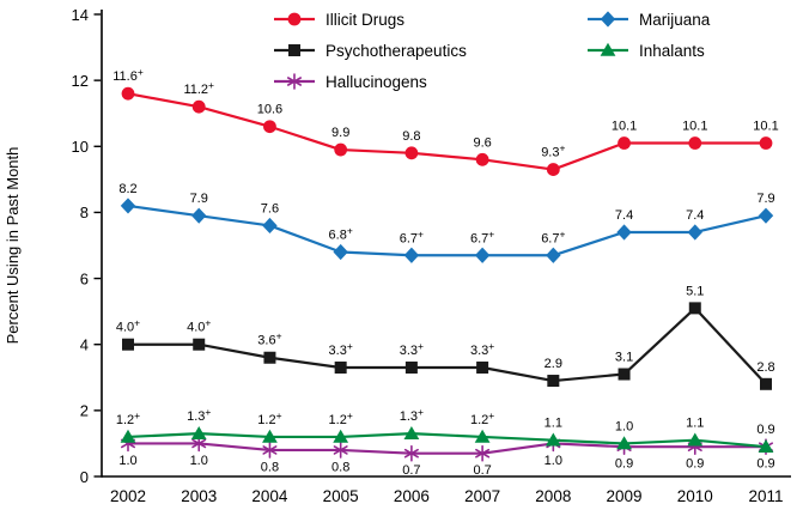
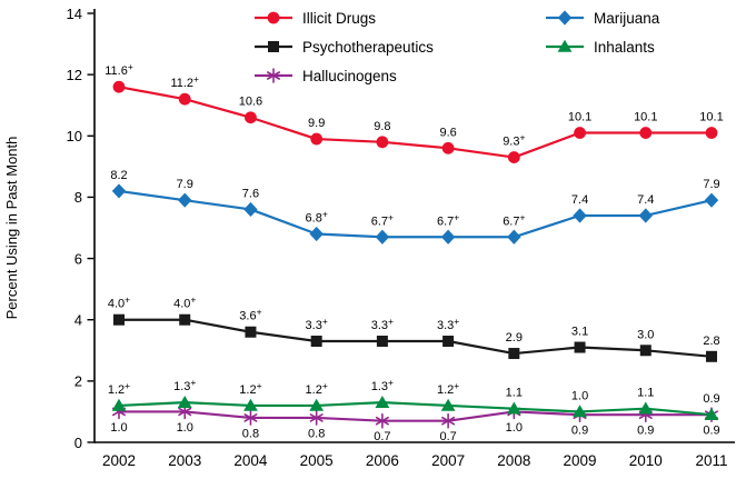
Psychotherapeutics/2010: 5.1 -> 3.0
